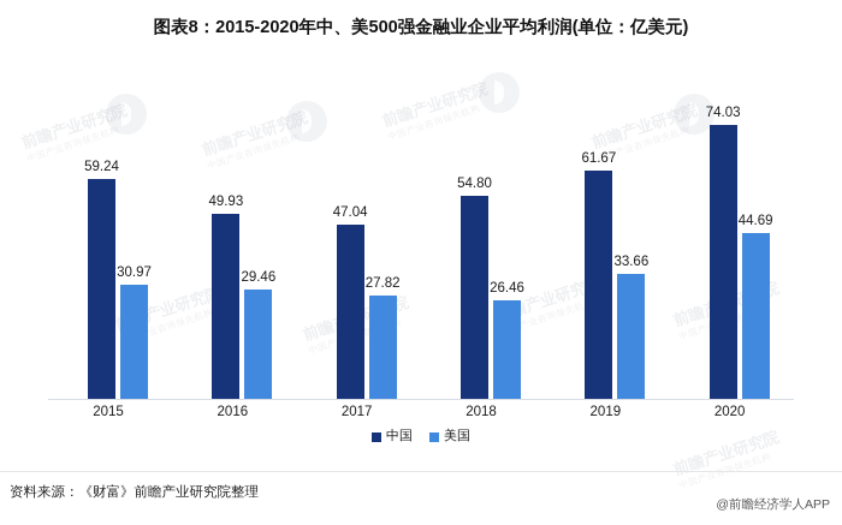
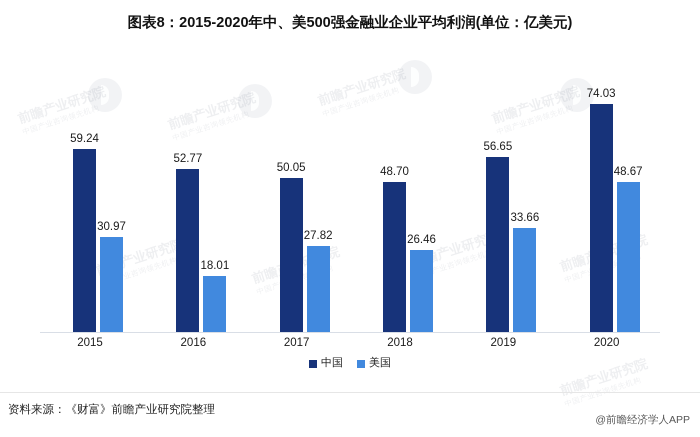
中国/2016: 49.93 -> 52.77
美国/2016: 29.46 -> 18.01
中国/2017: 47.04 -> 50.05
中国/2018: 54.80 -> 48.70
中国/2019: 61.67 -> 56.65
美国/2020: 44.69 -> 48.67
